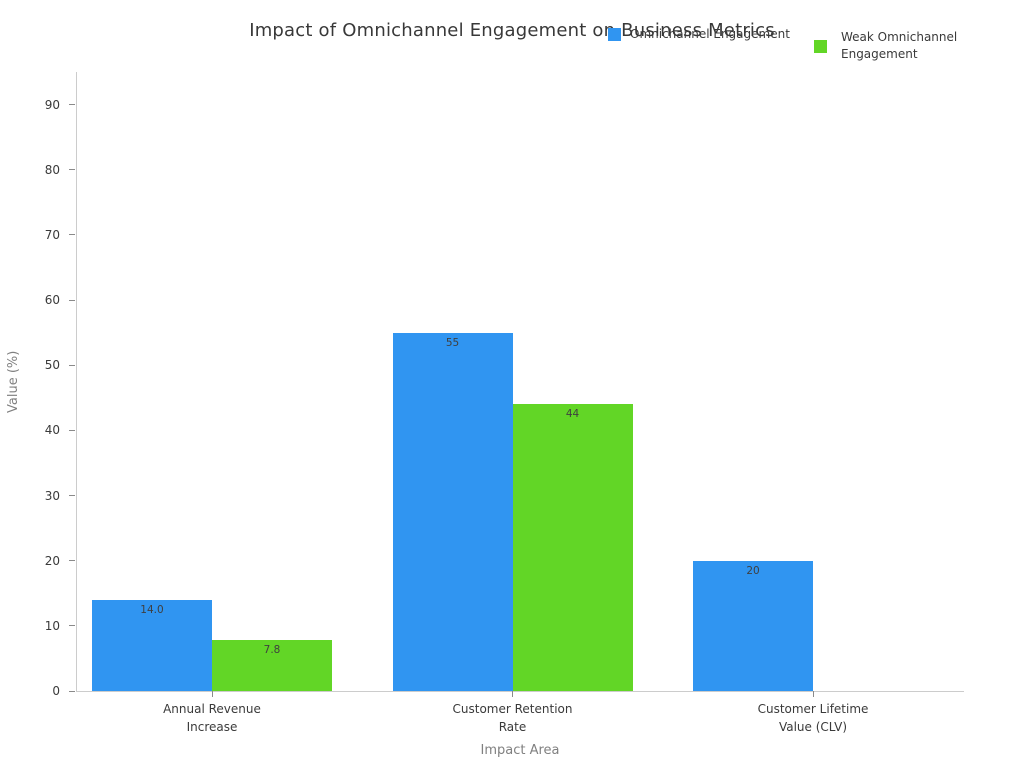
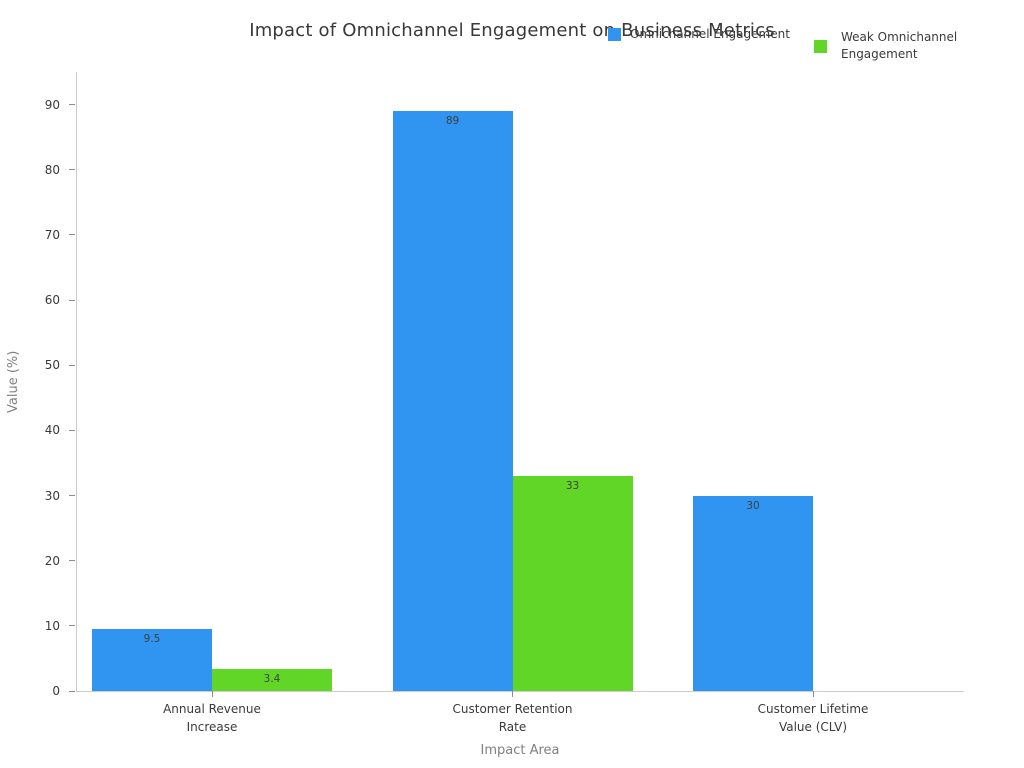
Omnichannel Engagement/Annual Revenue Increase: 14.0 -> 9.5
Weak Omnichannel Engagement/Annual Revenue Increase: 7.8 -> 3.4
Omnichannel Engagement/Customer Retention Rate: 55 -> 89
Weak Omnichannel Engagement/Customer Retention Rate: 44 -> 33
Omnichannel Engagement/Customer Lifetime Value (CLV): 20 -> 30
